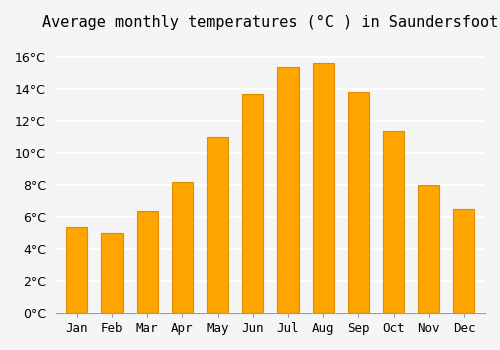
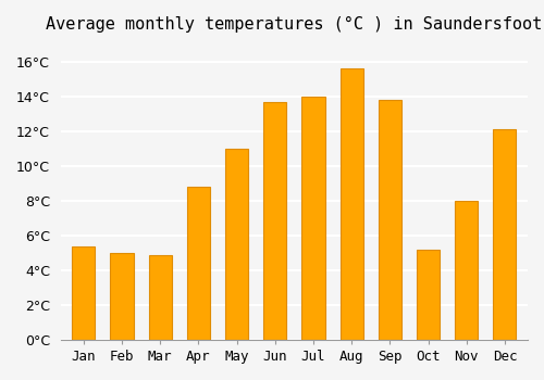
Mar: 6.4°C -> 4.9°C
Apr: 8.2°C -> 8.8°C
Jul: 15.4°C -> 14.0°C
Oct: 11.4°C -> 5.2°C
Dec: 6.5°C -> 12.1°C
